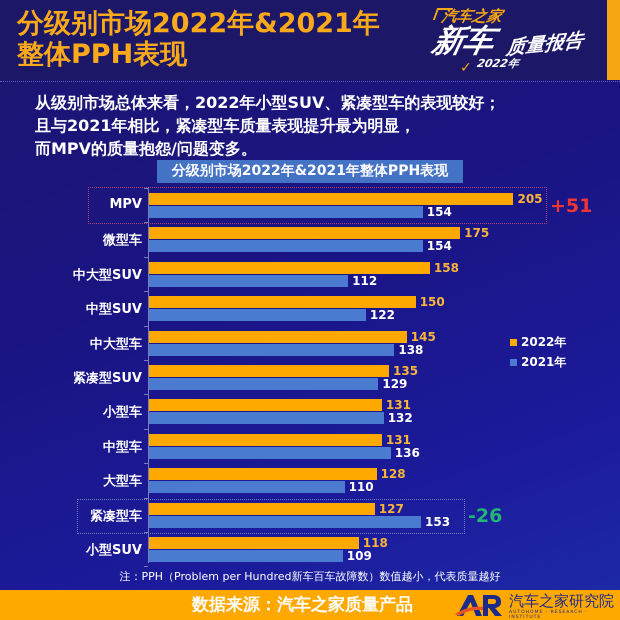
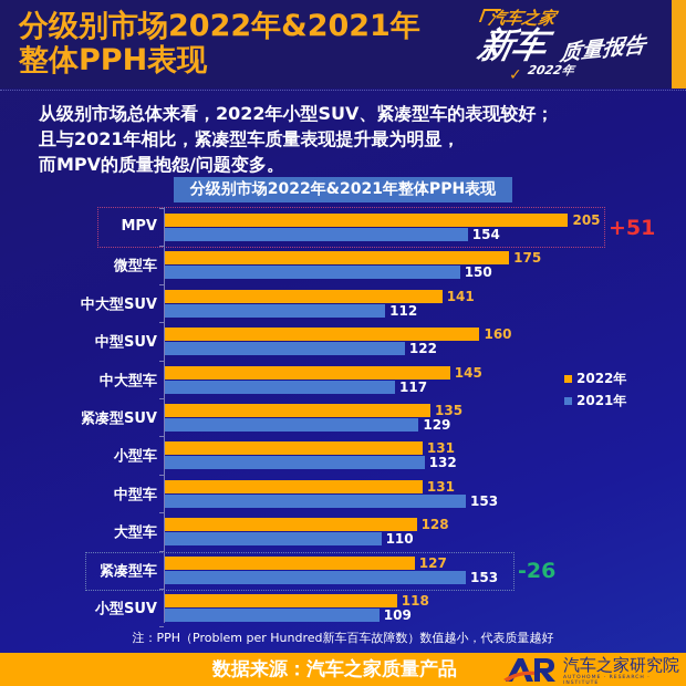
2021年/微型车: 154 -> 150
2022年/中大型SUV: 158 -> 141
2022年/中型SUV: 150 -> 160
2021年/中大型车: 138 -> 117
2021年/中型车: 136 -> 153
